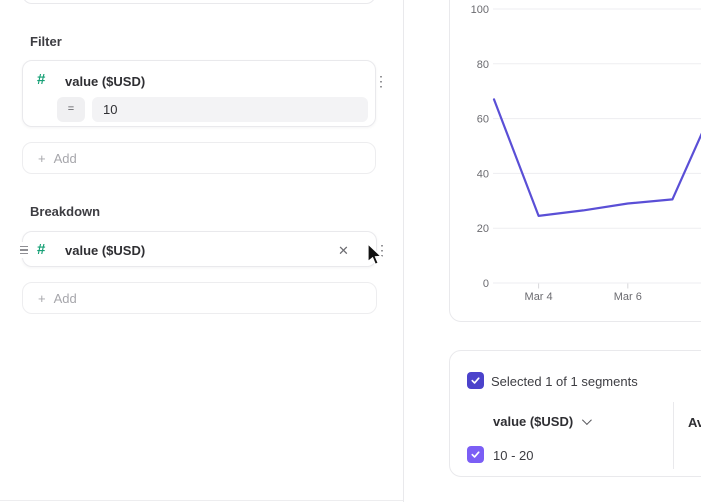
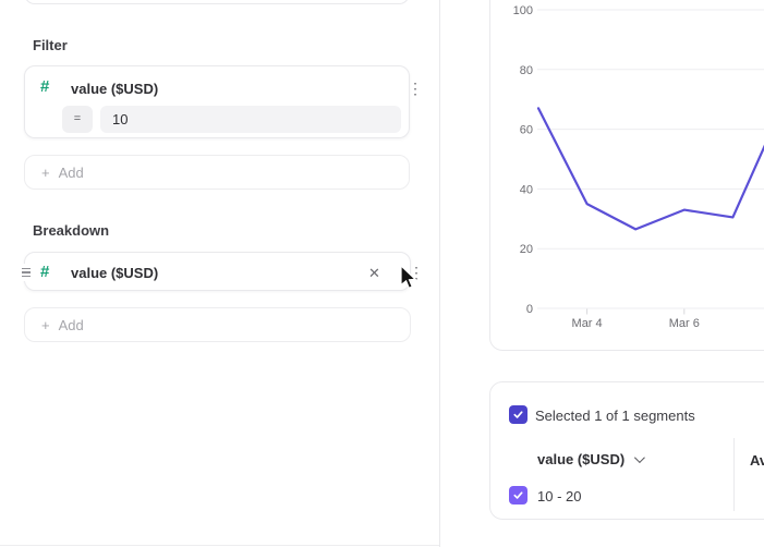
Mar 4: 24 -> 35
Mar 6: 29 -> 33
